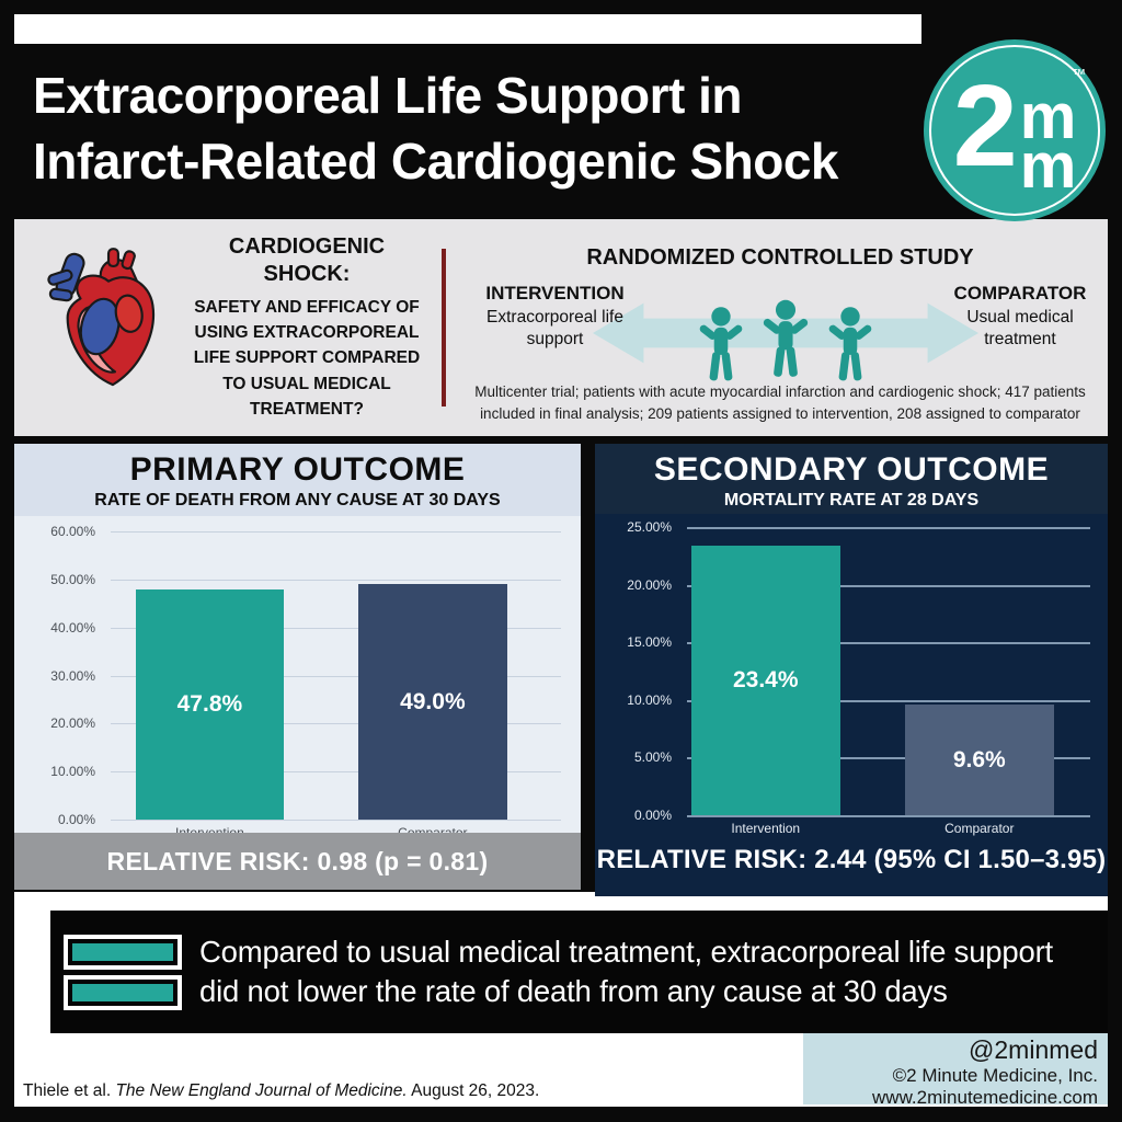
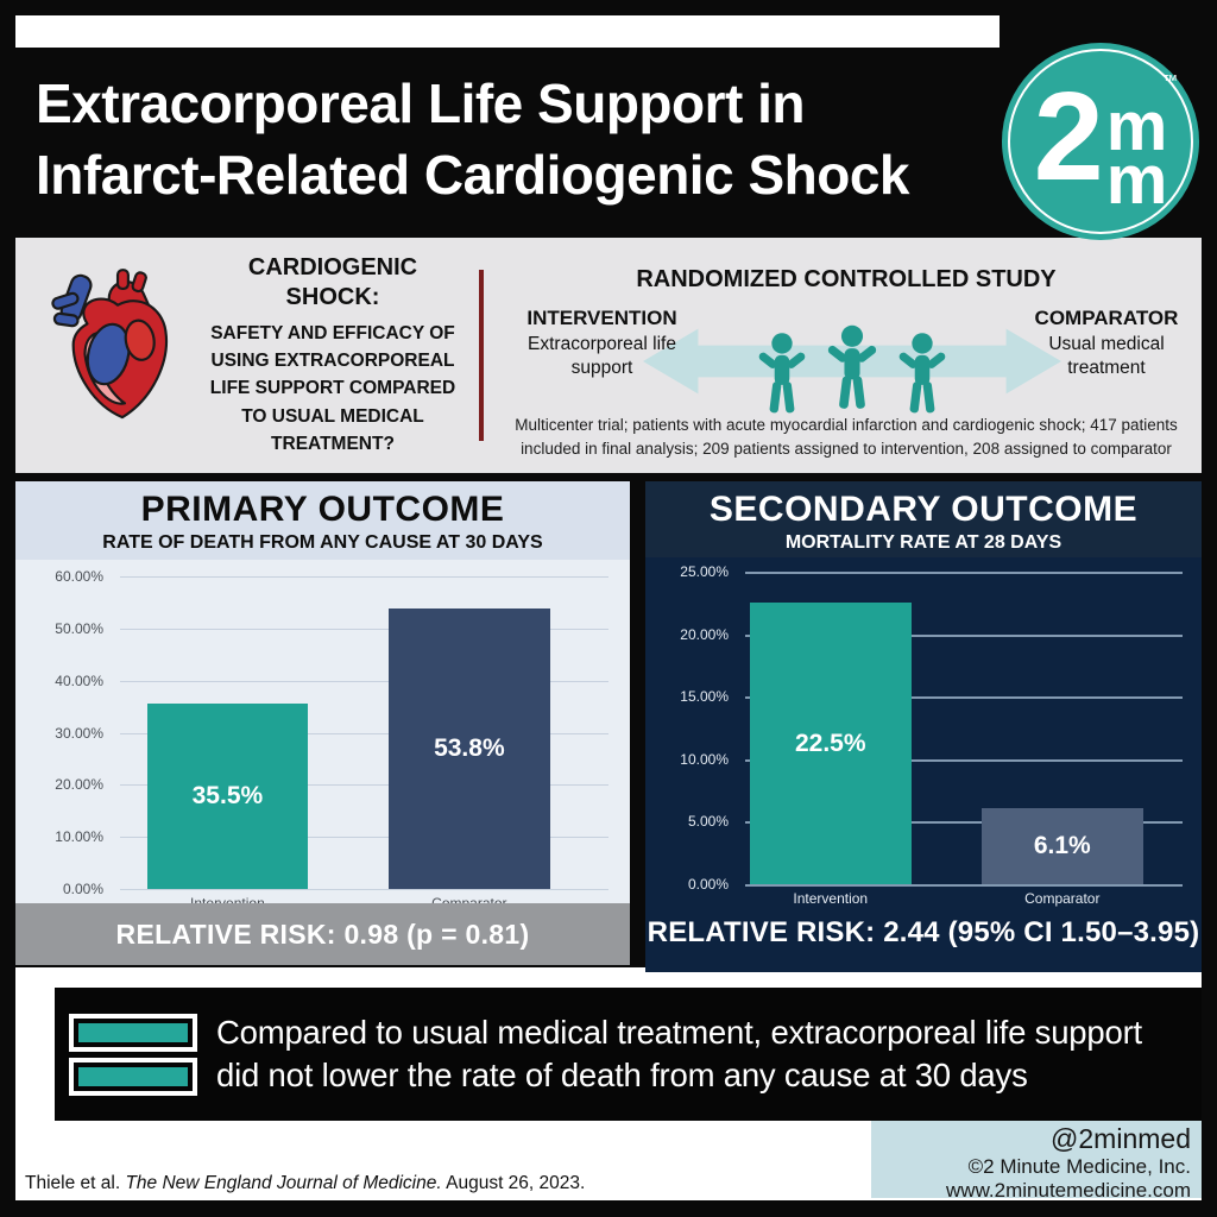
PRIMARY OUTCOME/Intervention: 47.8% -> 35.5%
PRIMARY OUTCOME/Comparator: 49.0% -> 53.8%
SECONDARY OUTCOME/Intervention: 23.4% -> 22.5%
SECONDARY OUTCOME/Comparator: 9.6% -> 6.1%
